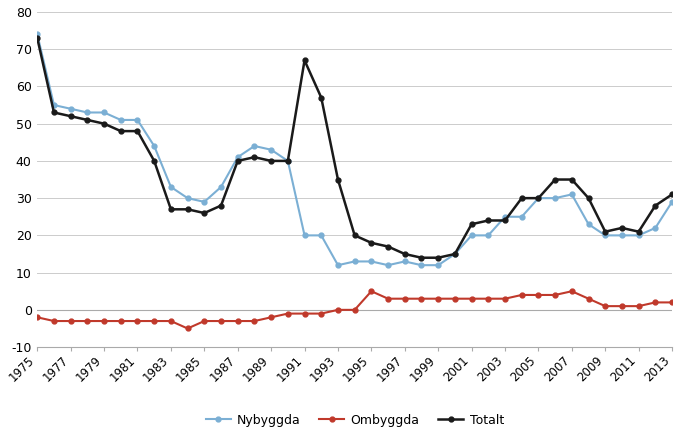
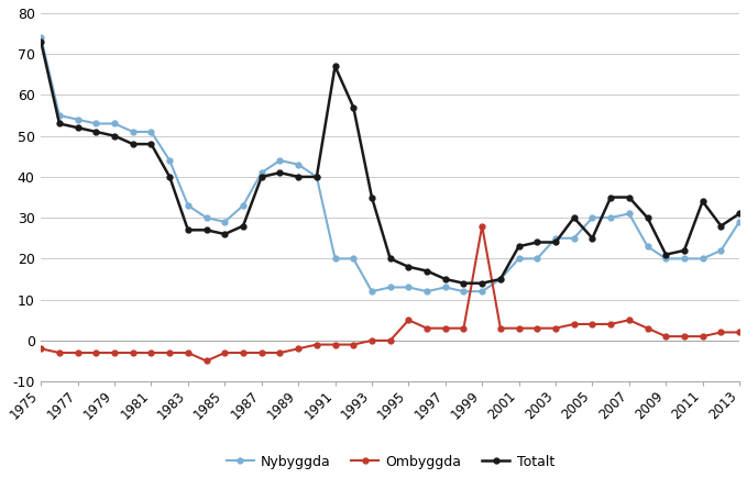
Ombyggda/1999: 3 -> 28
Totalt/2005: 30 -> 25
Totalt/2011: 21 -> 34
